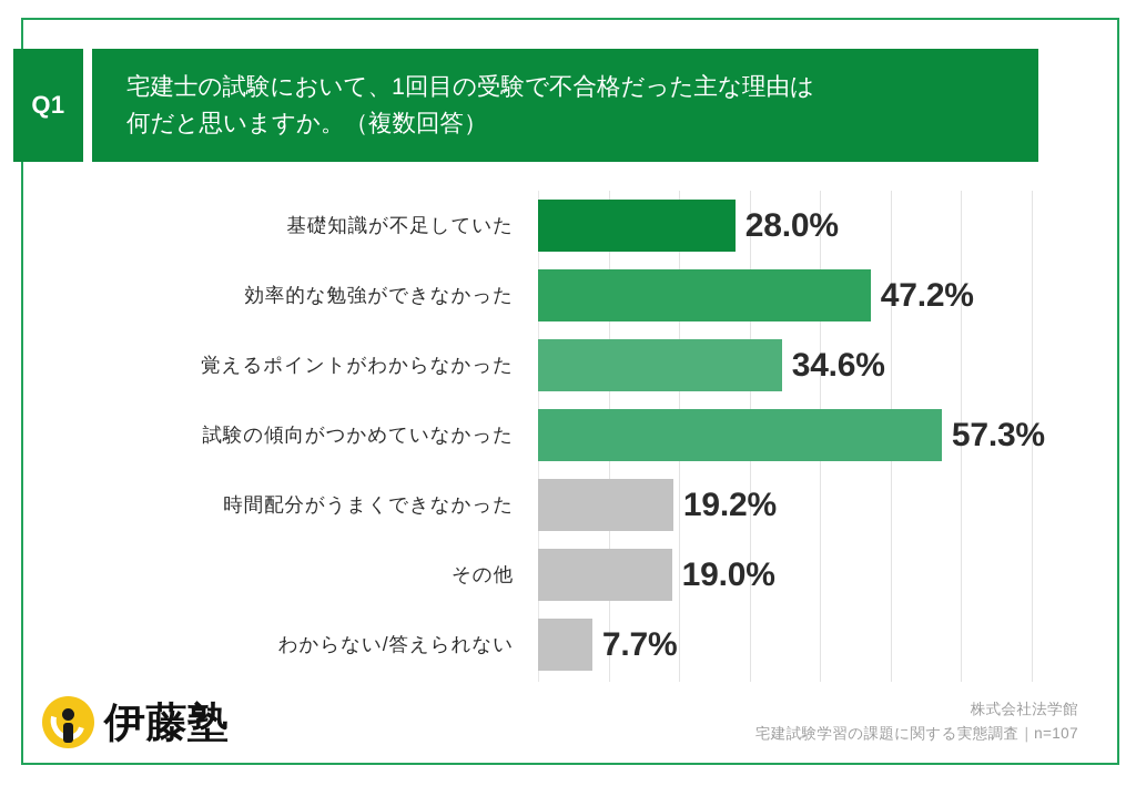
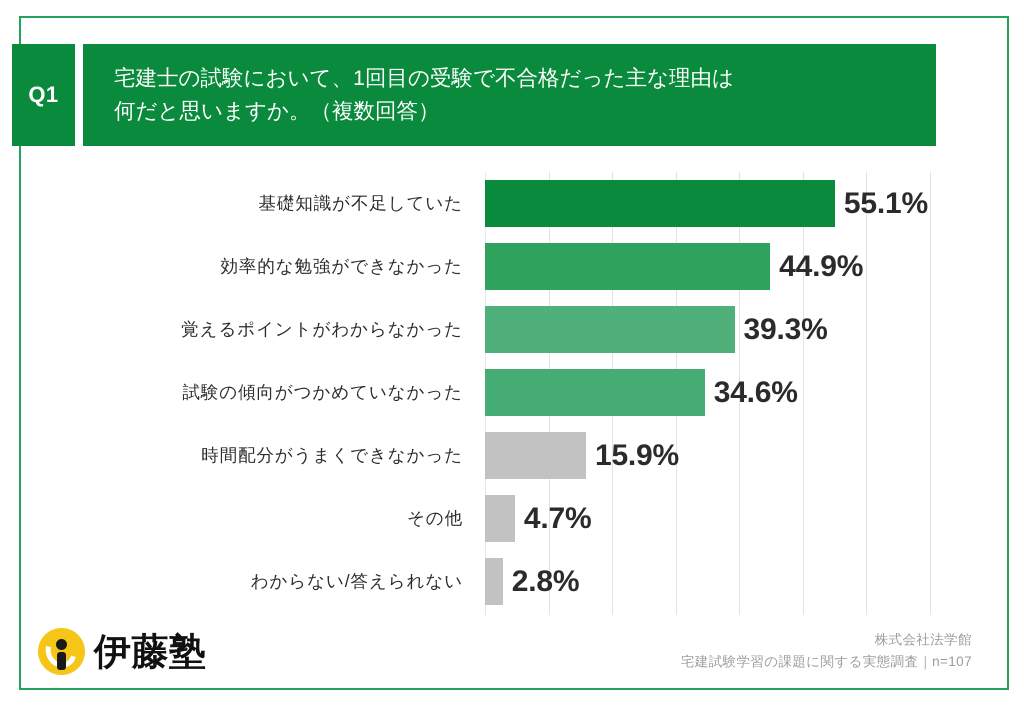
基礎知識が不足していた: 28.0% -> 55.1%
効率的な勉強ができなかった: 47.2% -> 44.9%
覚えるポイントがわからなかった: 34.6% -> 39.3%
試験の傾向がつかめていなかった: 57.3% -> 34.6%
時間配分がうまくできなかった: 19.2% -> 15.9%
その他: 19.0% -> 4.7%
わからない/答えられない: 7.7% -> 2.8%
